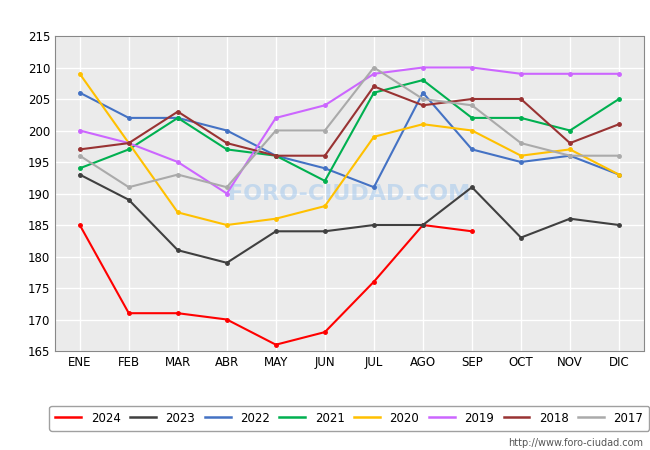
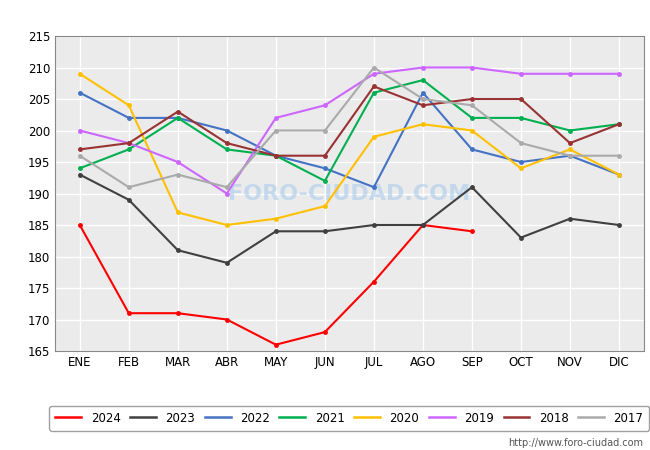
2020/FEB: 198 -> 204
2020/OCT: 196 -> 194
2021/DIC: 205 -> 201
